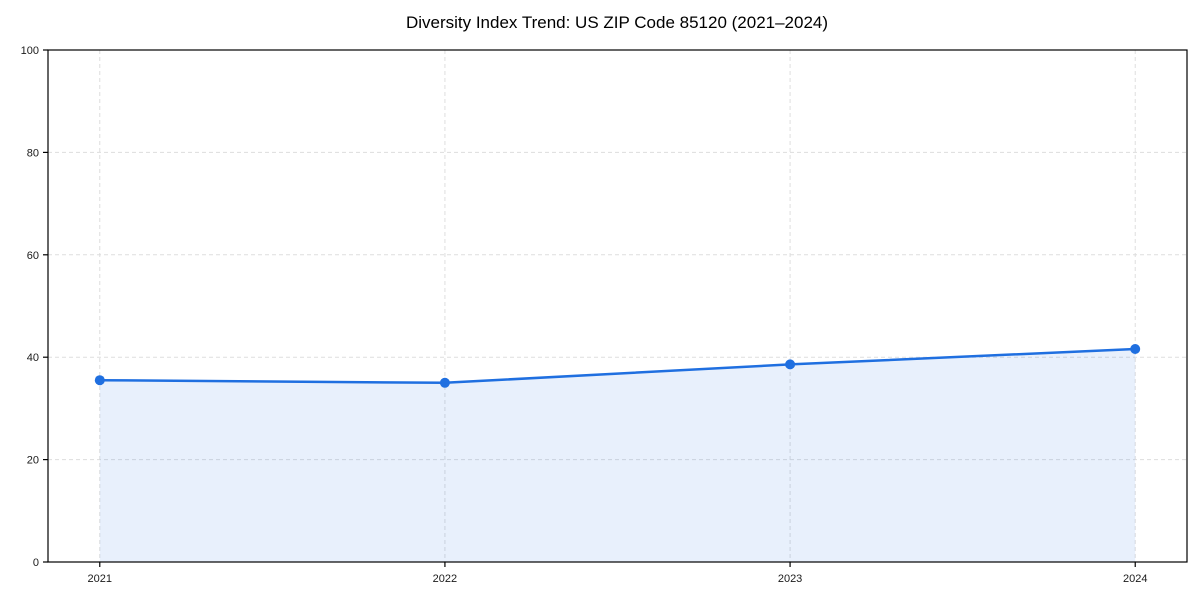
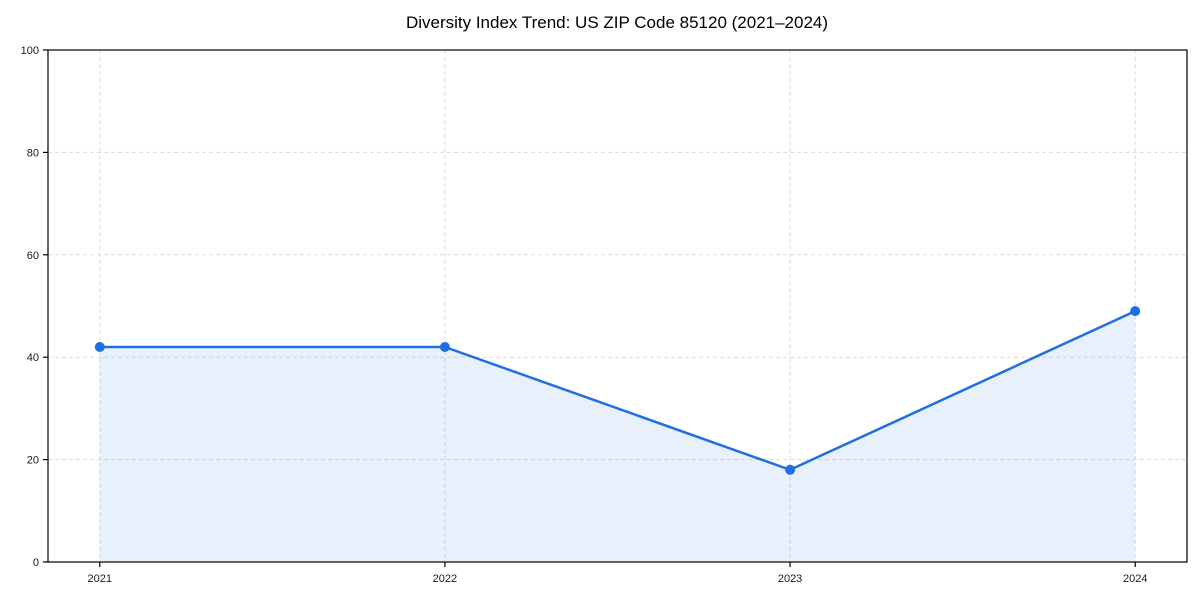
2021: 36 -> 42
2022: 35 -> 42
2023: 39 -> 18
2024: 42 -> 49
